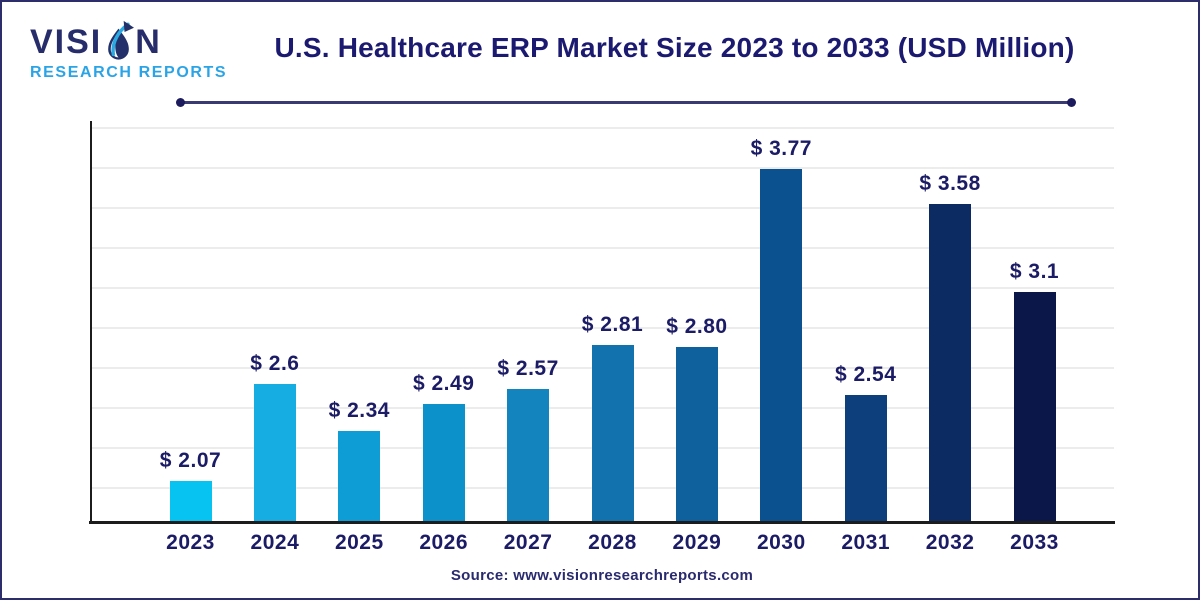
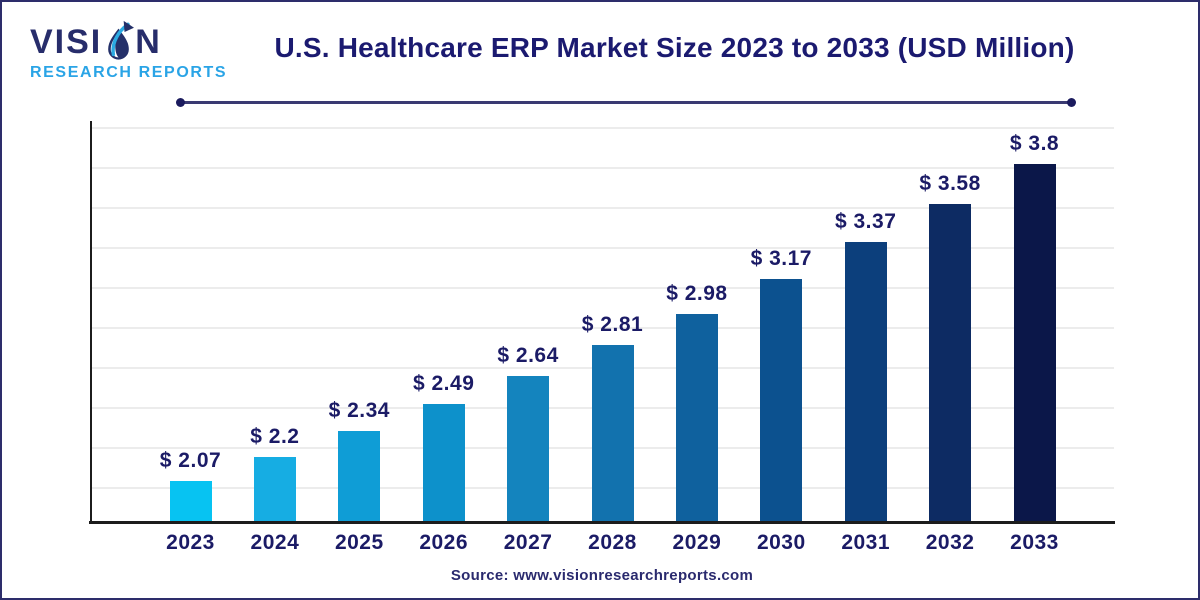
2024: 2.6 -> 2.2
2027: 2.57 -> 2.64
2029: 2.80 -> 2.98
2030: 3.77 -> 3.17
2031: 2.54 -> 3.37
2033: 3.1 -> 3.8
